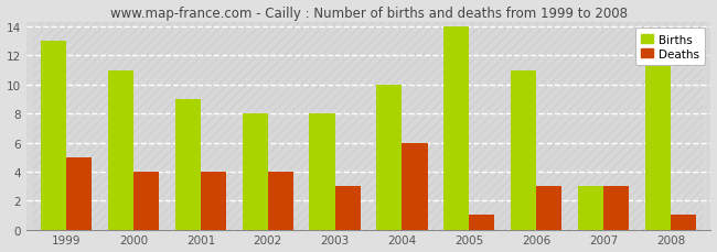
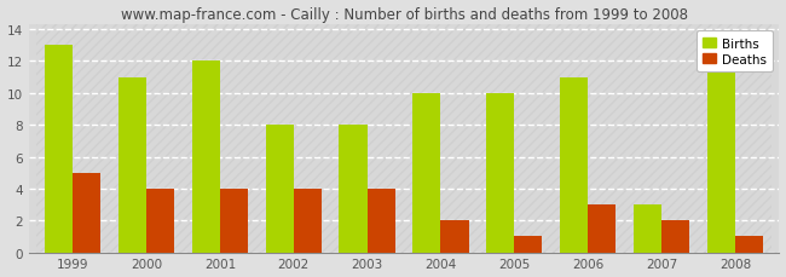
Births/2001: 9 -> 12
Deaths/2003: 3 -> 4
Deaths/2004: 6 -> 2
Births/2005: 14 -> 10
Deaths/2007: 3 -> 2
